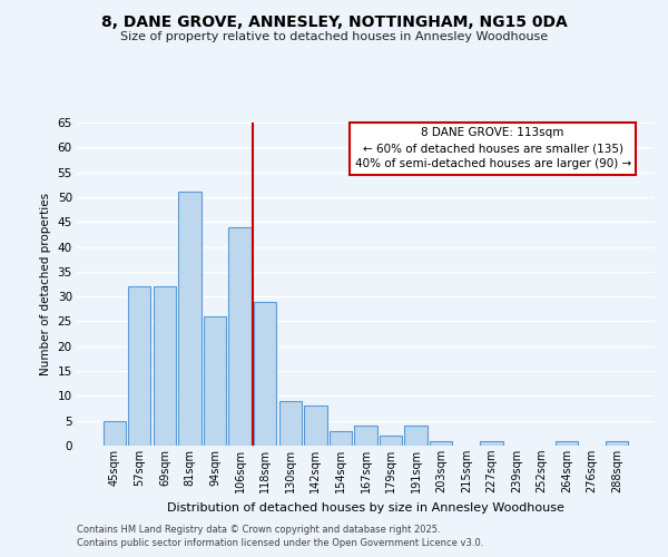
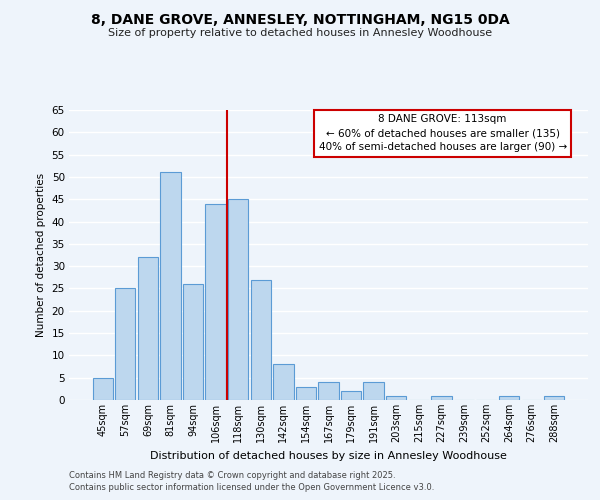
57sqm: 32 -> 25
118sqm: 29 -> 45
130sqm: 9 -> 27
